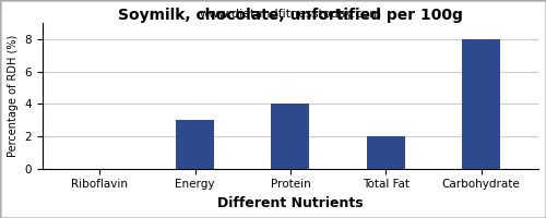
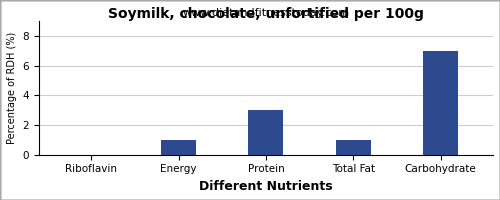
Energy: 3 -> 1
Protein: 4 -> 3
Total Fat: 2 -> 1
Carbohydrate: 8 -> 7
